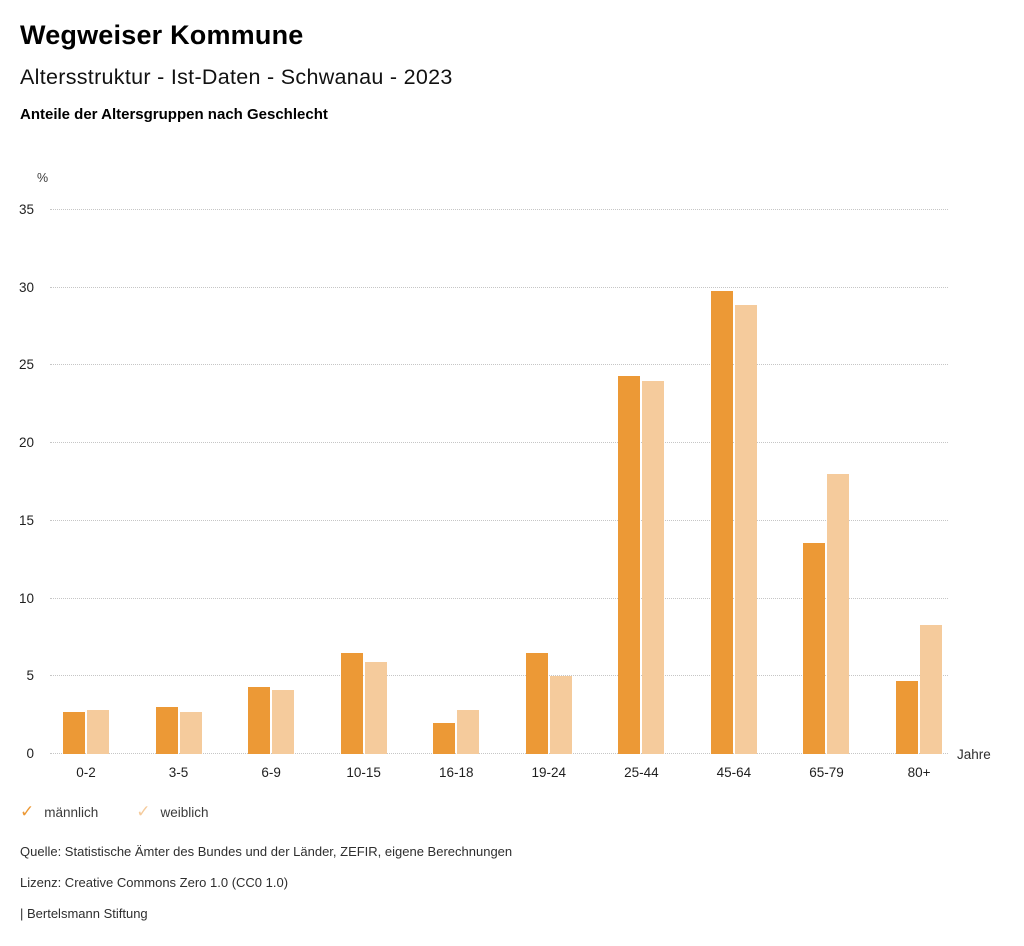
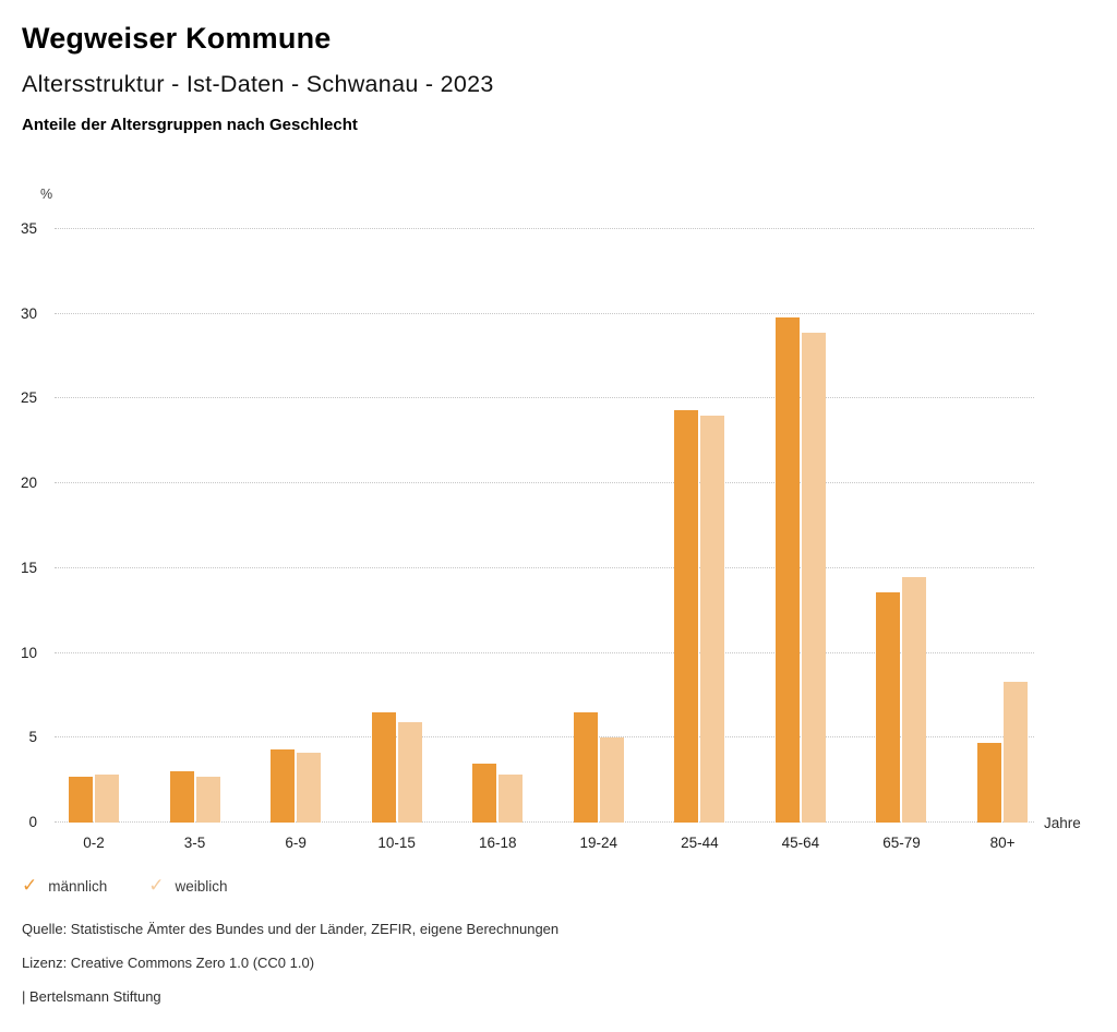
männlich/16-18: 2.0 -> 3.5
weiblich/65-79: 18.0 -> 14.5
